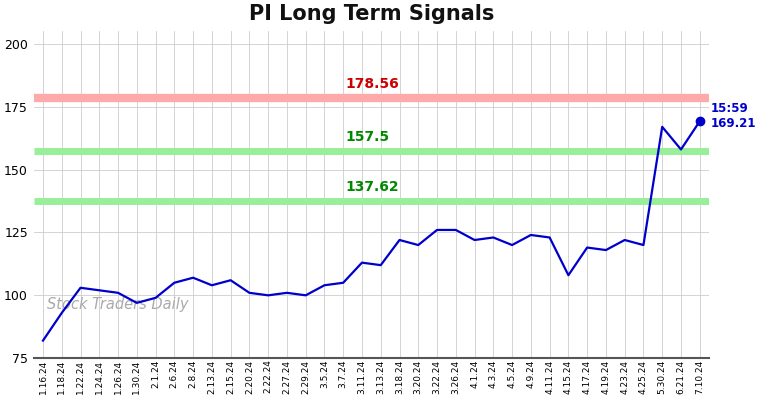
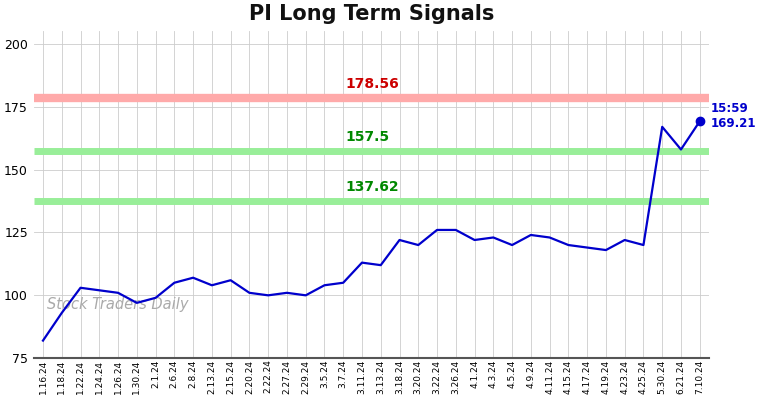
4.15.24: 108.0 -> 120.0
